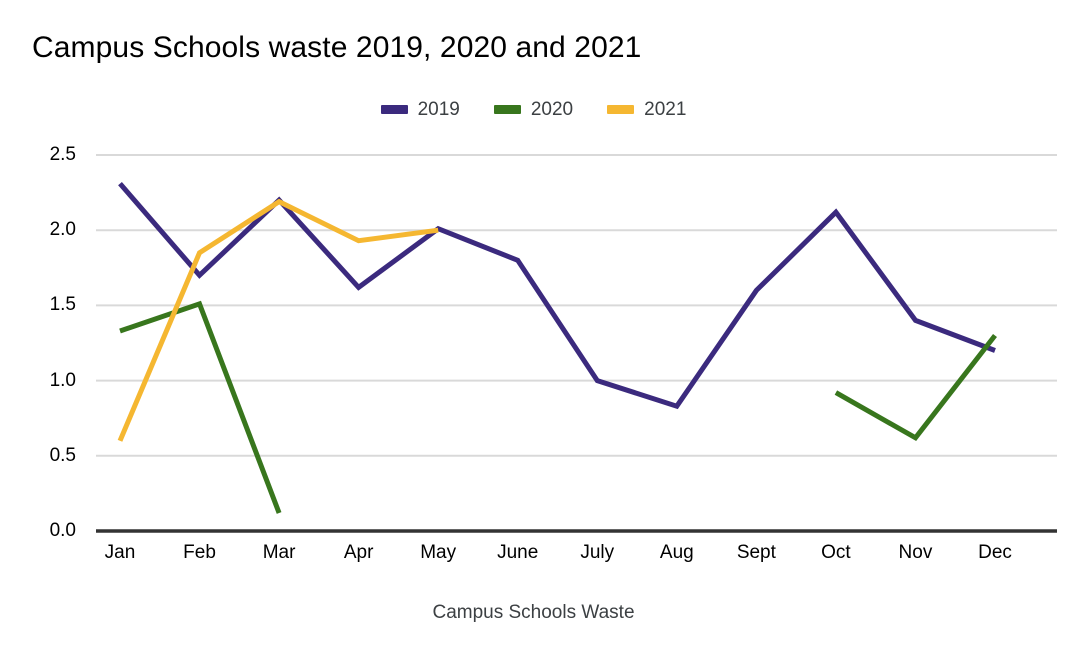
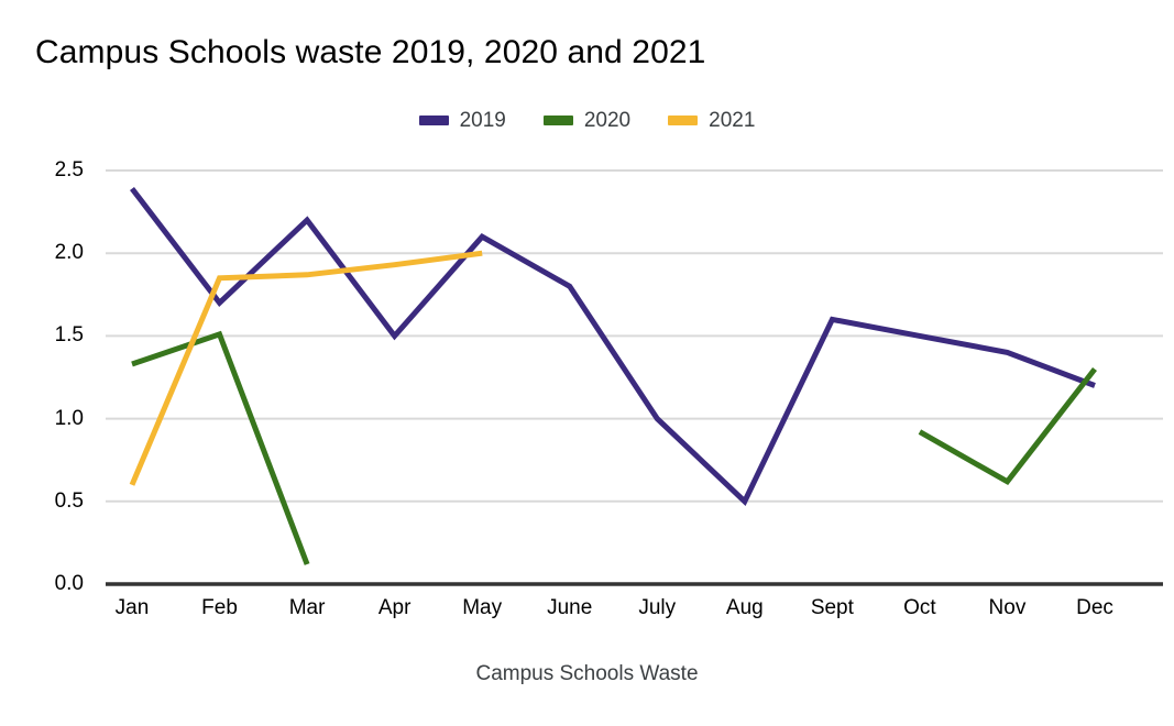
2019/Jan: 2.31 -> 2.39
2021/Mar: 2.19 -> 1.87
2019/Apr: 1.62 -> 1.50
2019/May: 2.01 -> 2.10
2019/Aug: 0.83 -> 0.50
2019/Oct: 2.12 -> 1.50
